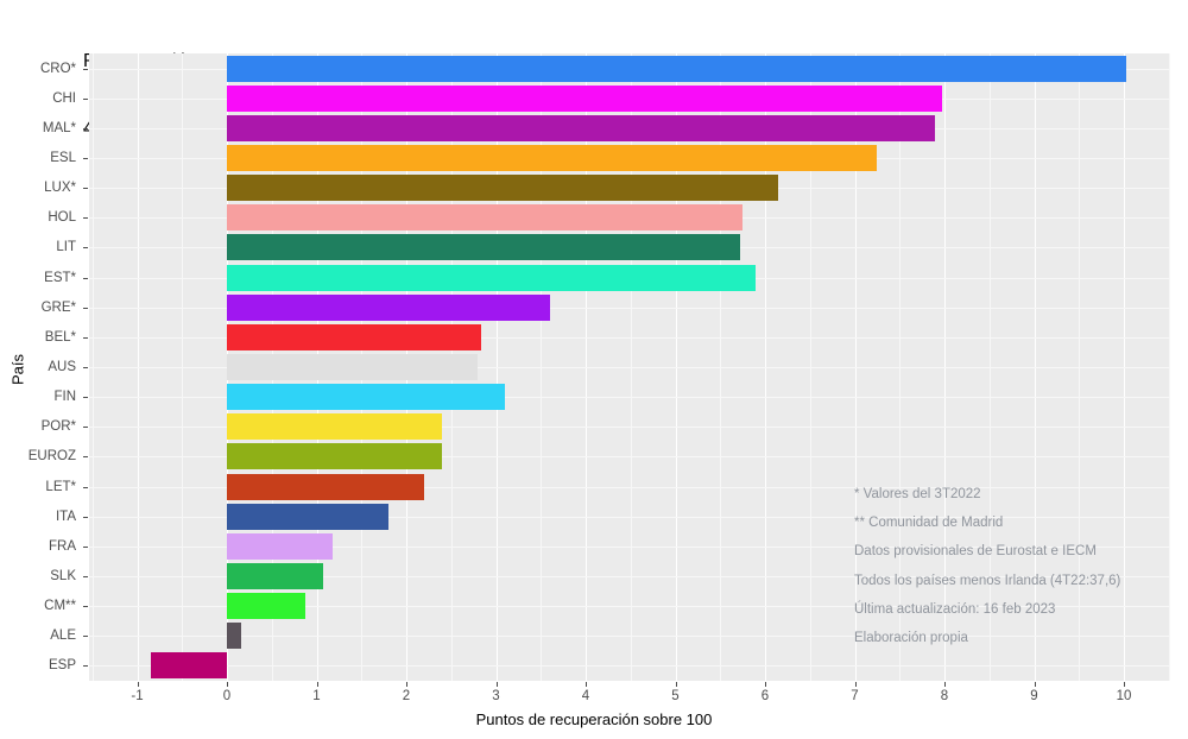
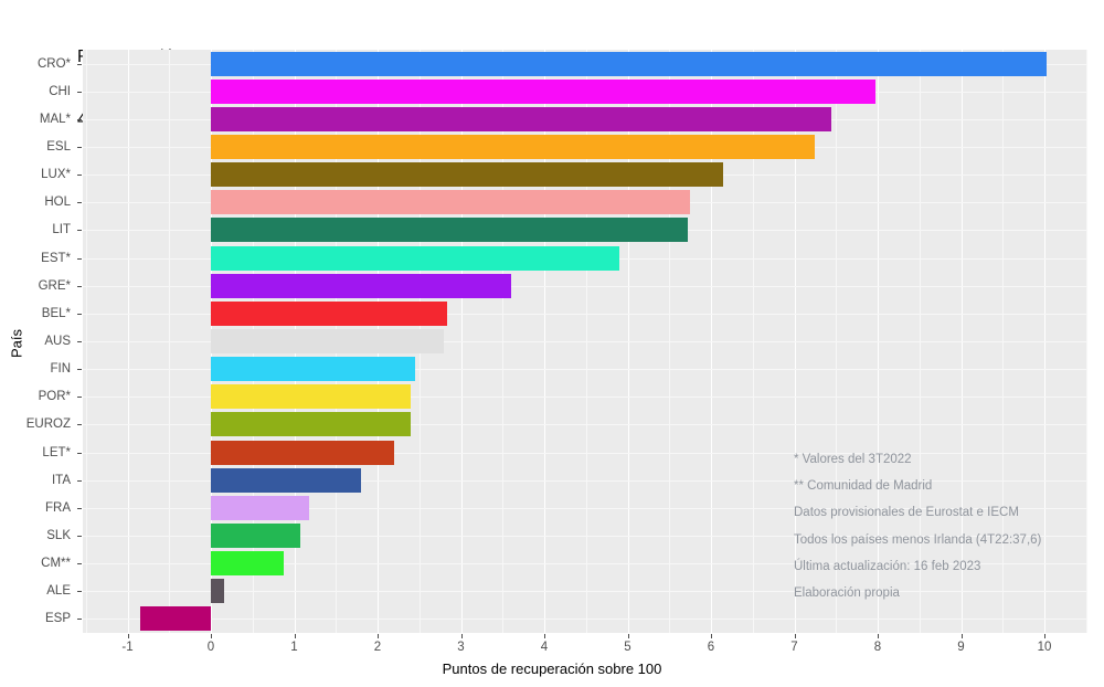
MAL*: 7.9 -> 7.5
EST*: 5.9 -> 4.9
FIN: 3.1 -> 2.5
